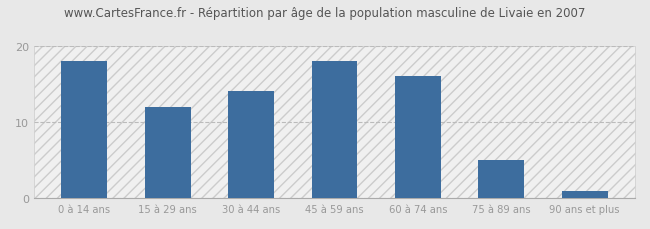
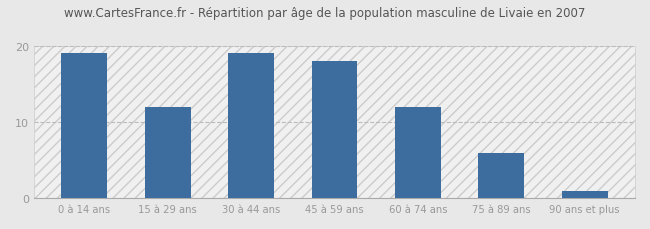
0 à 14 ans: 18 -> 19
30 à 44 ans: 14 -> 19
60 à 74 ans: 16 -> 12
75 à 89 ans: 5 -> 6
